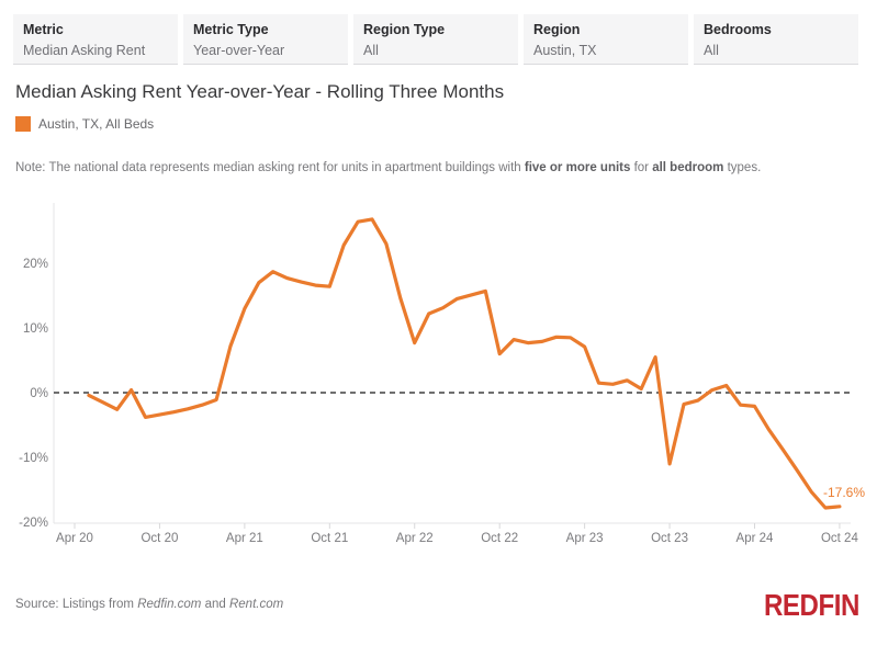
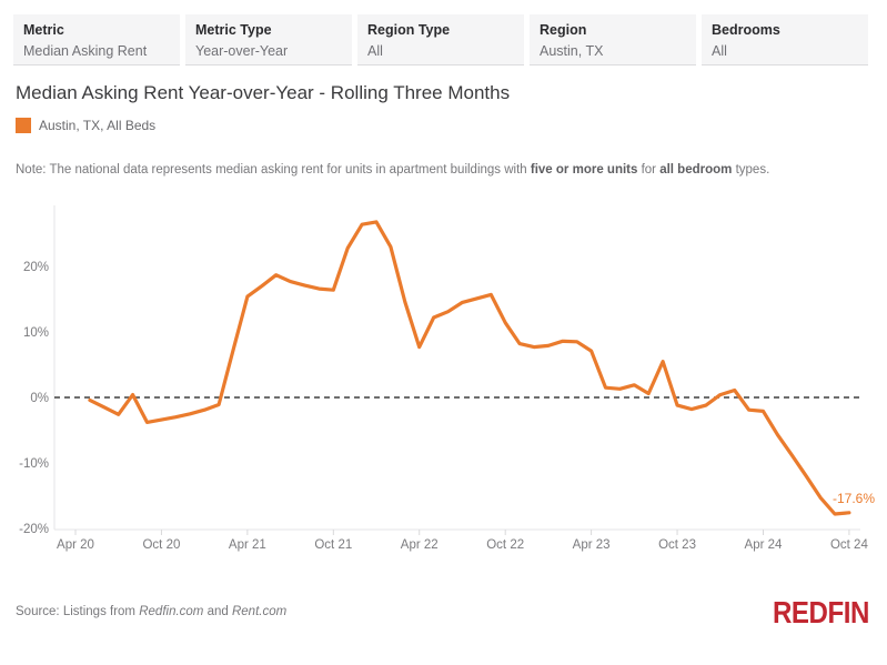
Apr 21: 13% -> 15%
Oct 22: 6% -> 11%
Oct 23: -11% -> -1%
